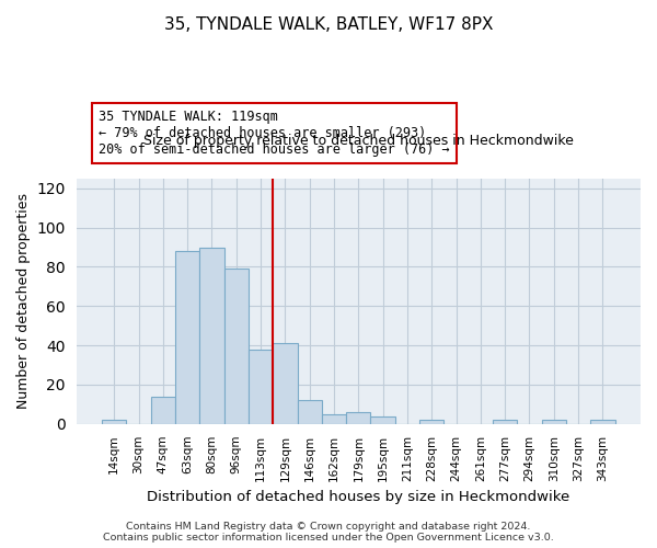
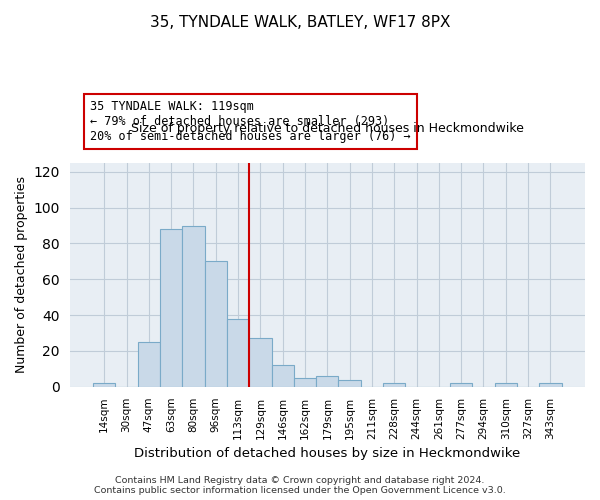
47sqm: 14 -> 25
96sqm: 79 -> 70
129sqm: 41 -> 27
